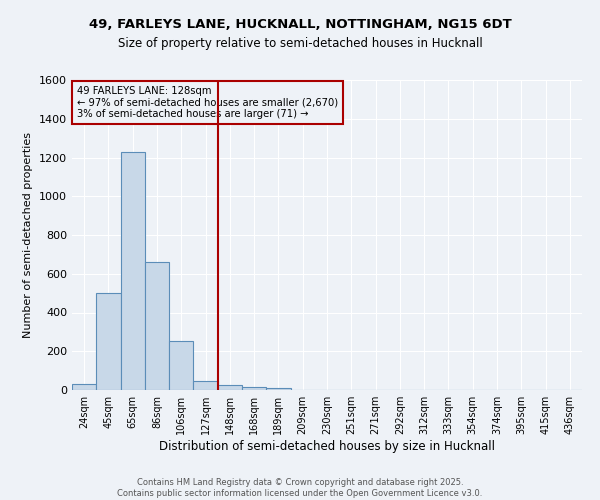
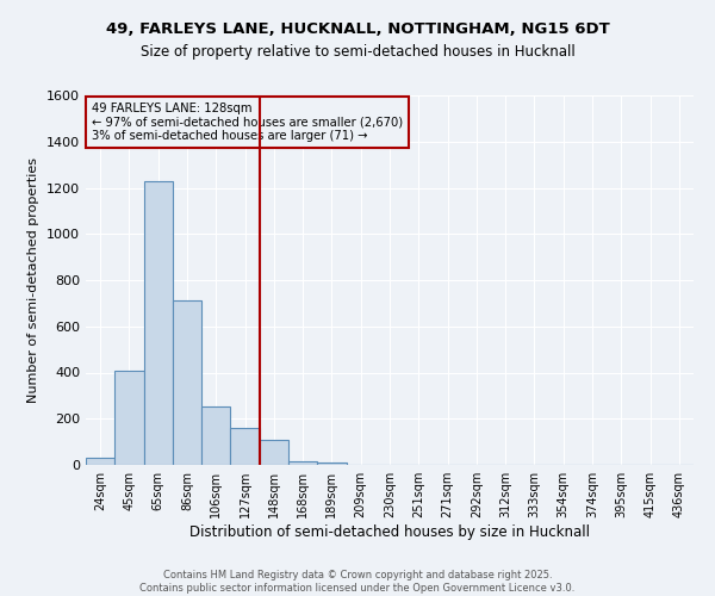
45sqm: 500 -> 410
86sqm: 660 -> 710
127sqm: 40 -> 160
148sqm: 20 -> 110
